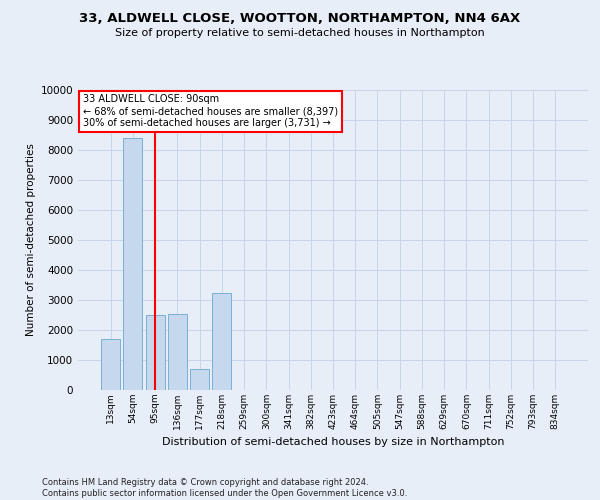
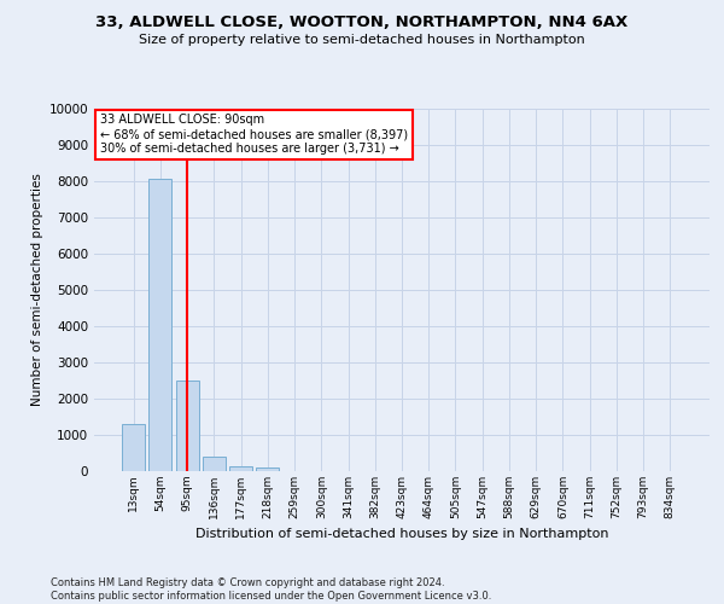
13sqm: 1700 -> 1300
54sqm: 8400 -> 8050
136sqm: 2550 -> 400
177sqm: 700 -> 150
218sqm: 3250 -> 100
